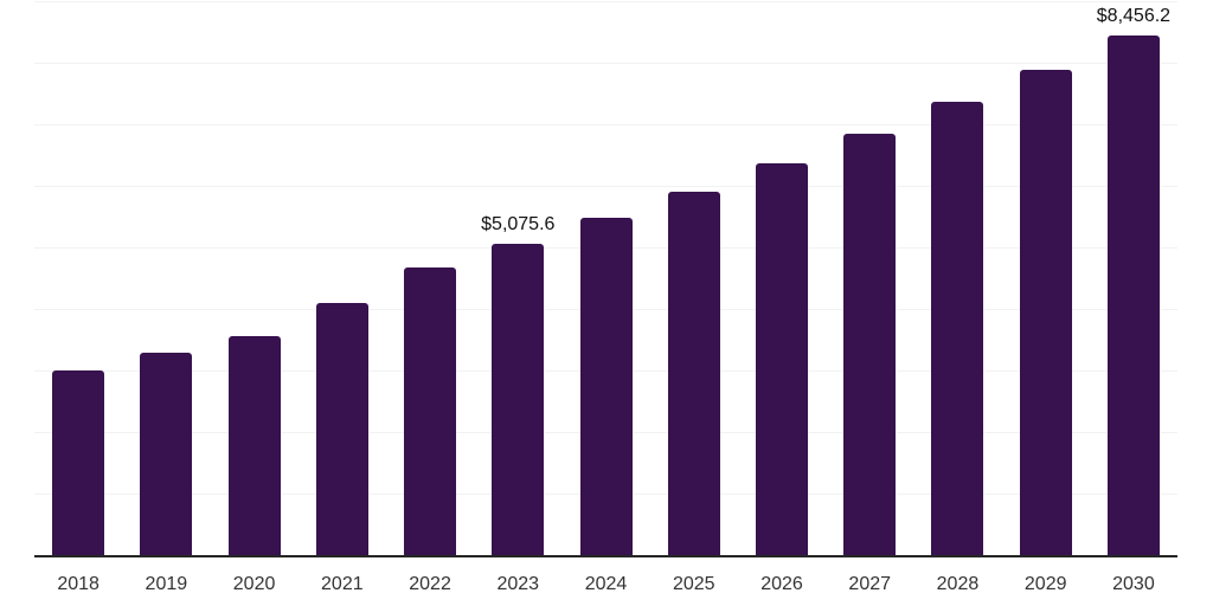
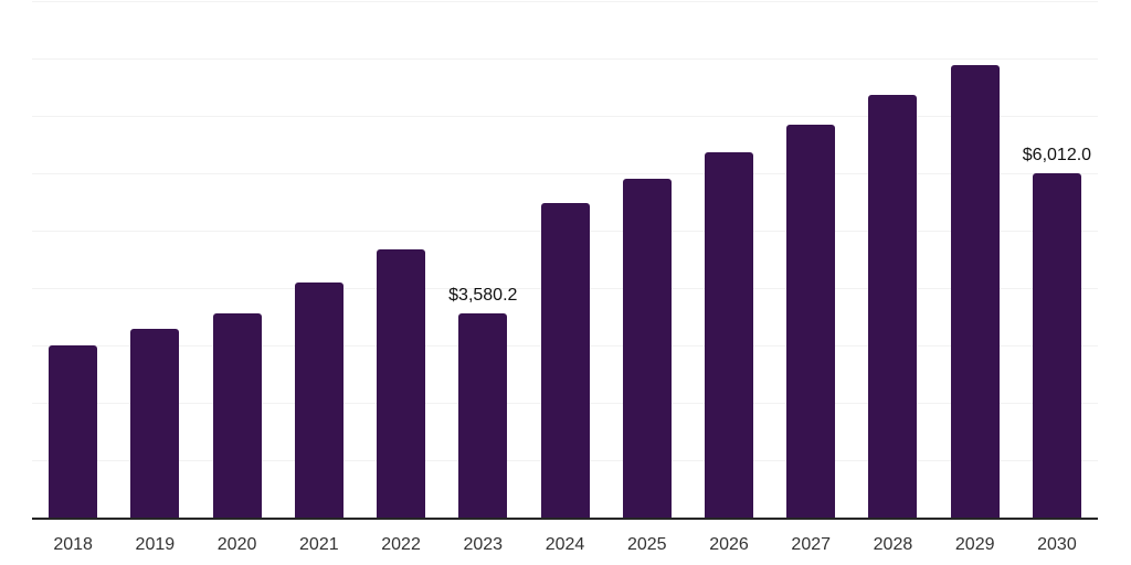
2023: $5,075.6 -> $3,580.2
2030: $8,456.2 -> $6,012.0
